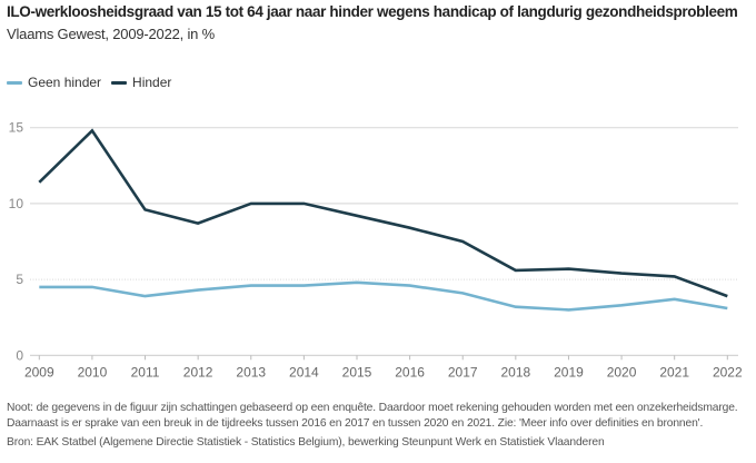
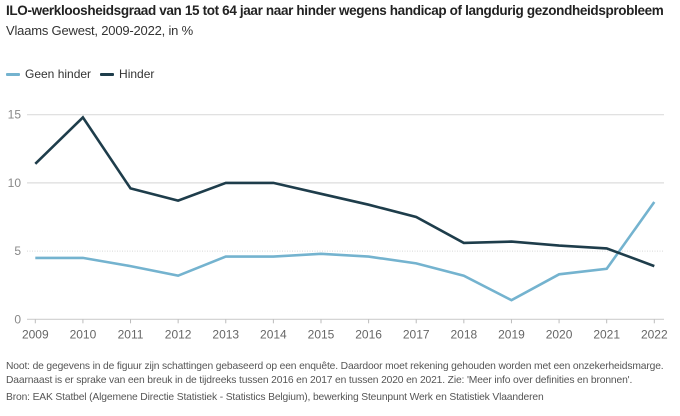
Geen hinder/2012: 4.3 -> 3.2
Geen hinder/2019: 3.0 -> 1.4
Geen hinder/2022: 3.1 -> 8.6
